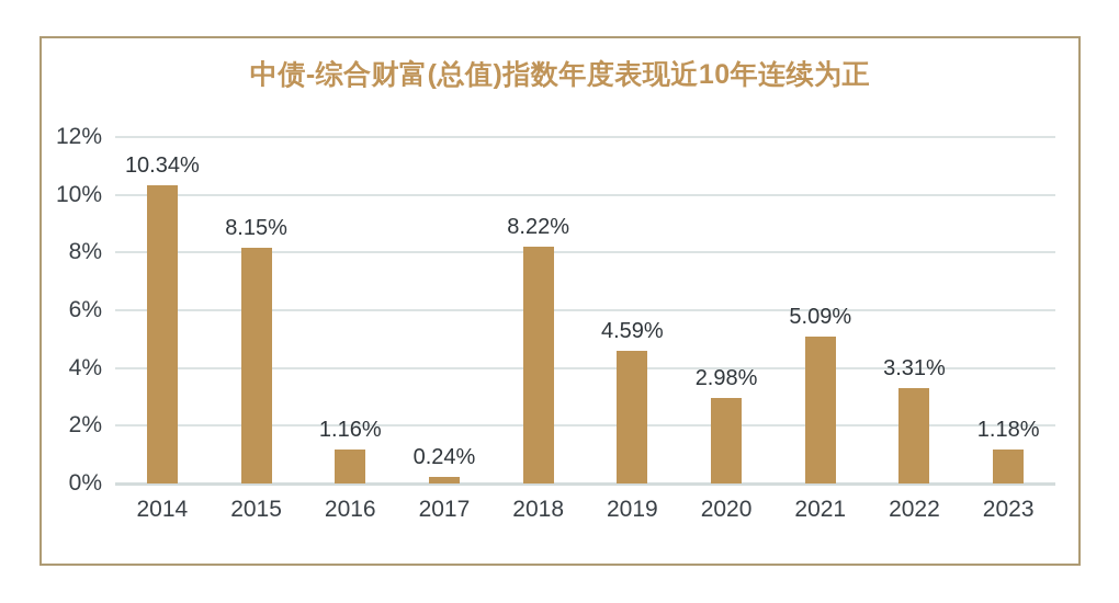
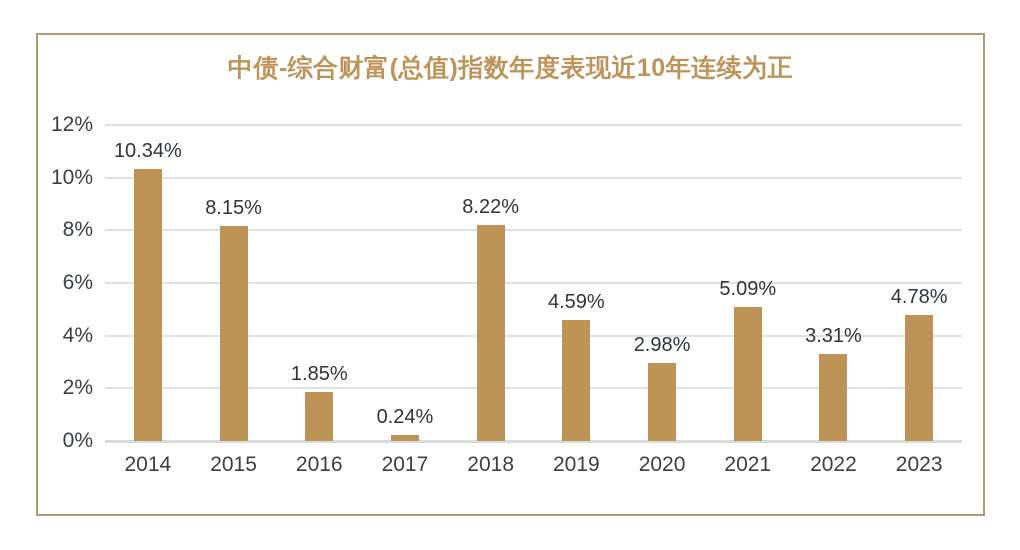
2016: 1.16% -> 1.85%
2023: 1.18% -> 4.78%
